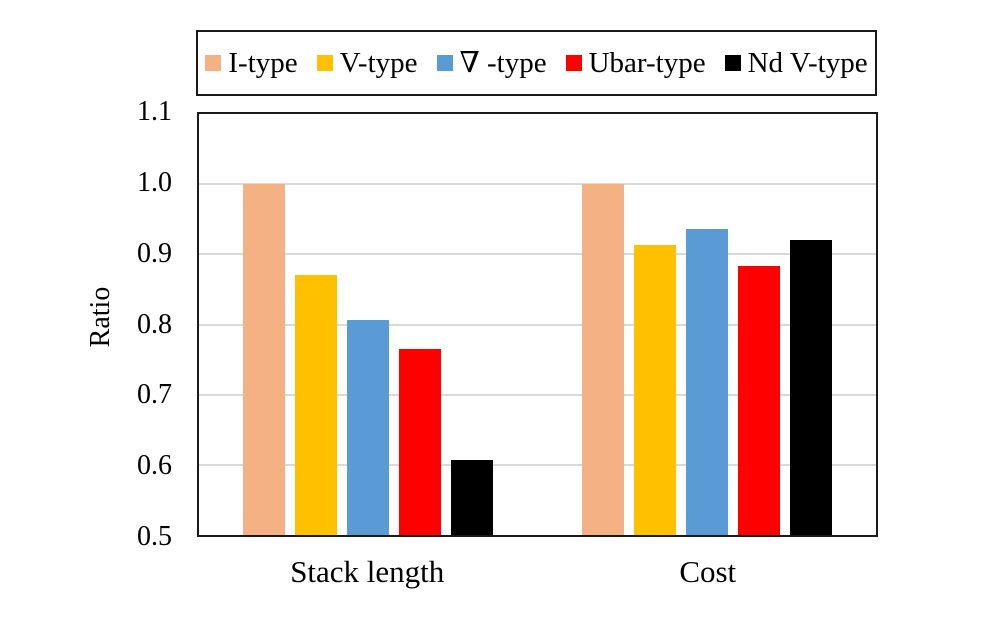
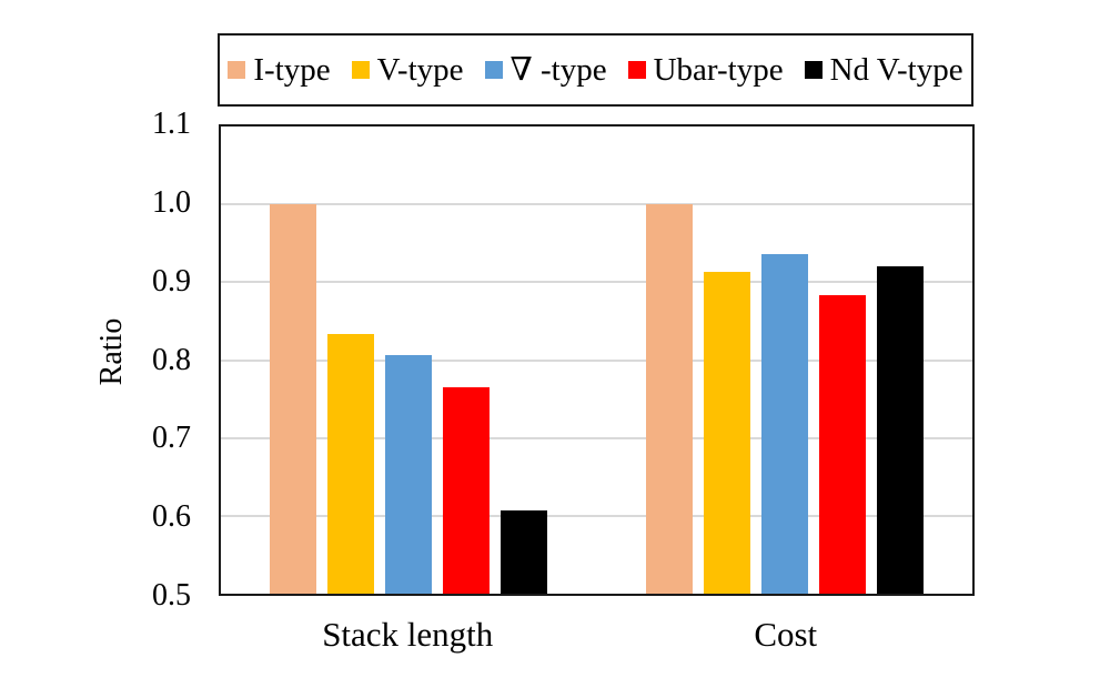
V-type/Stack length: 0.87 -> 0.83
